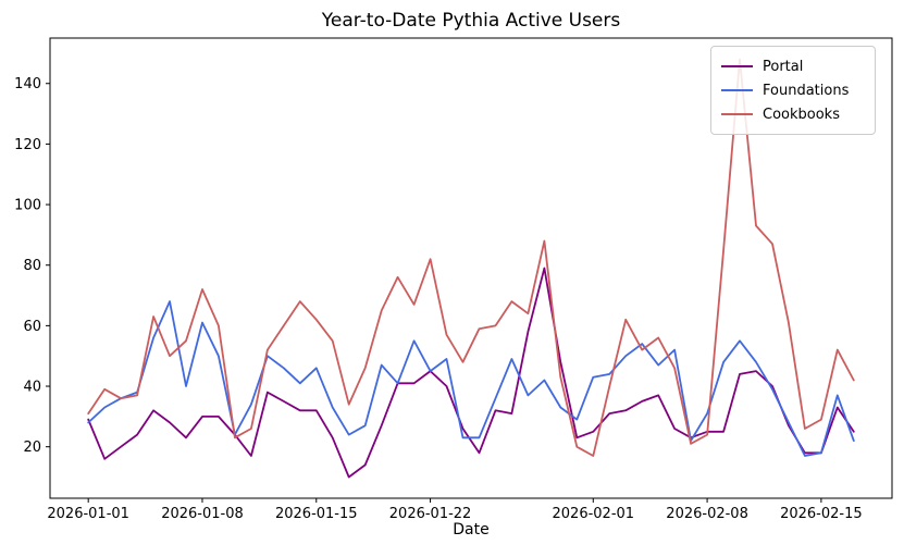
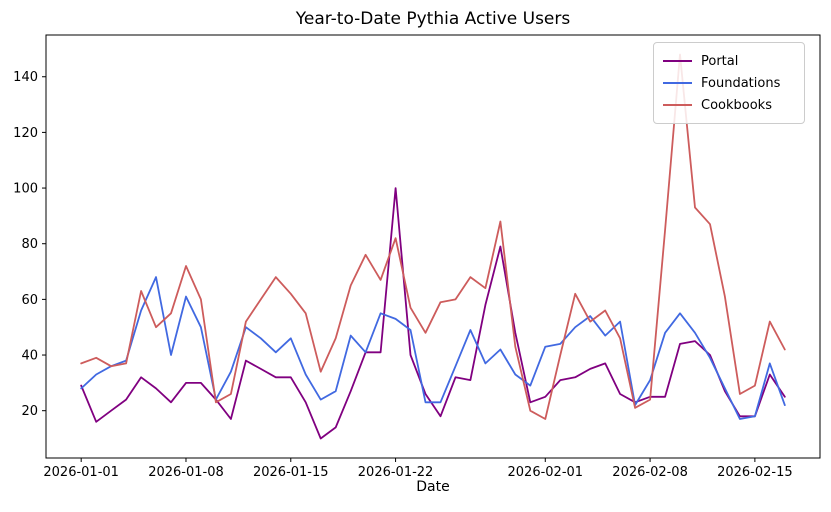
Cookbooks/2026-01-01: 31 -> 37
Portal/2026-01-22: 45 -> 100
Foundations/2026-01-22: 45 -> 53
